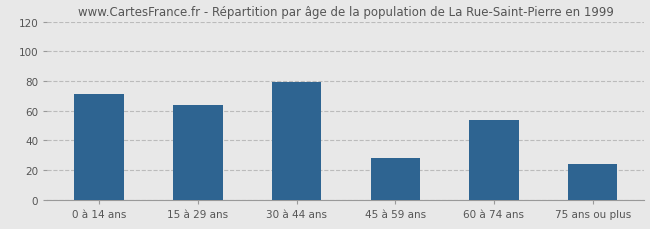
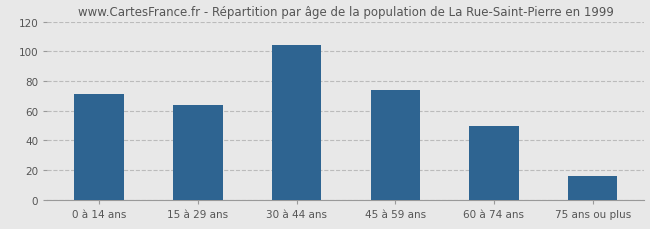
30 à 44 ans: 79 -> 104
45 à 59 ans: 28 -> 74
60 à 74 ans: 54 -> 50
75 ans ou plus: 24 -> 16
